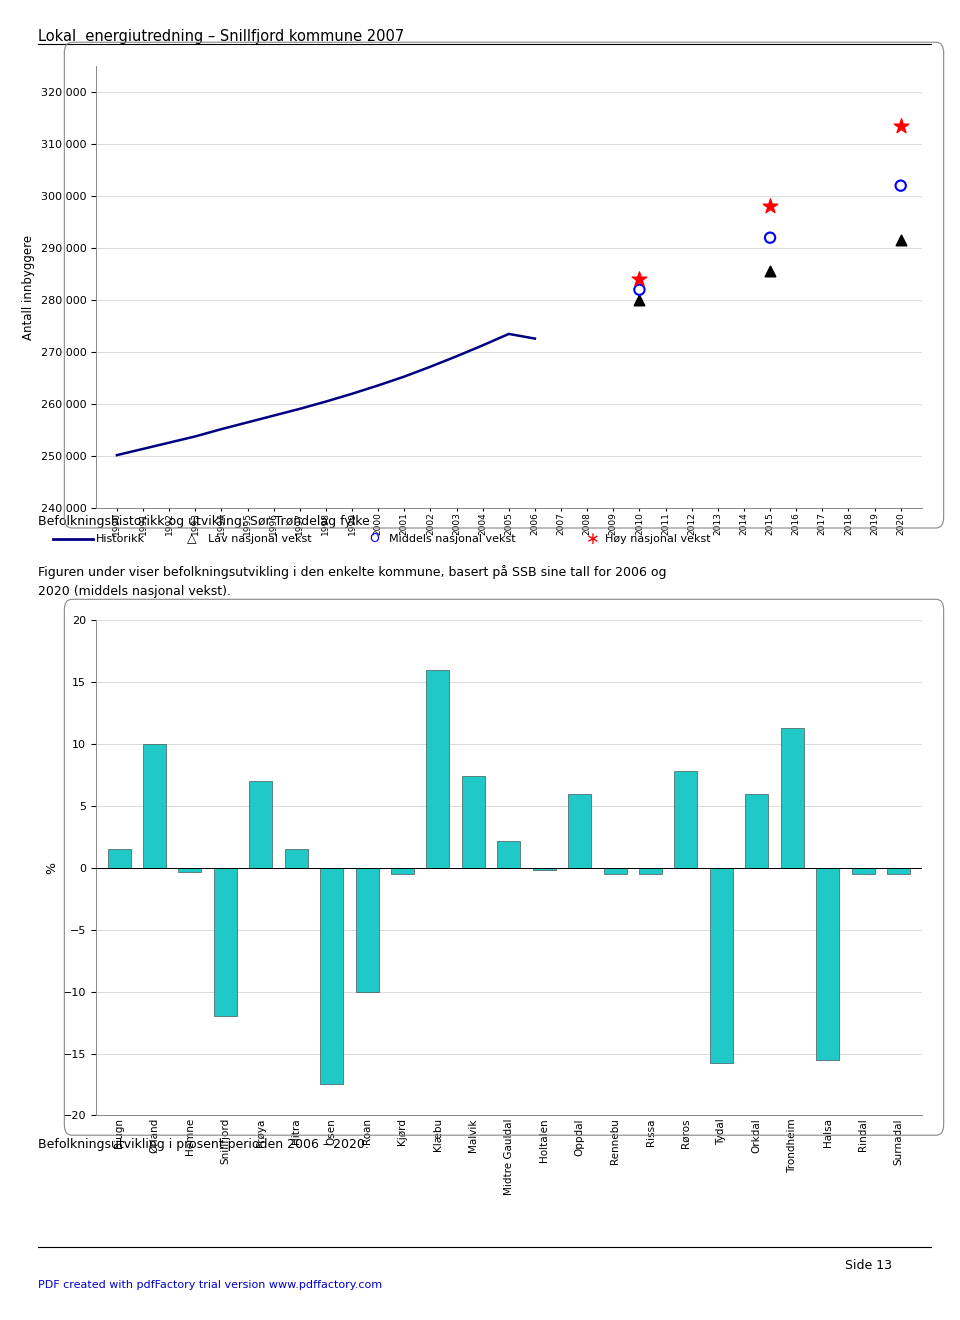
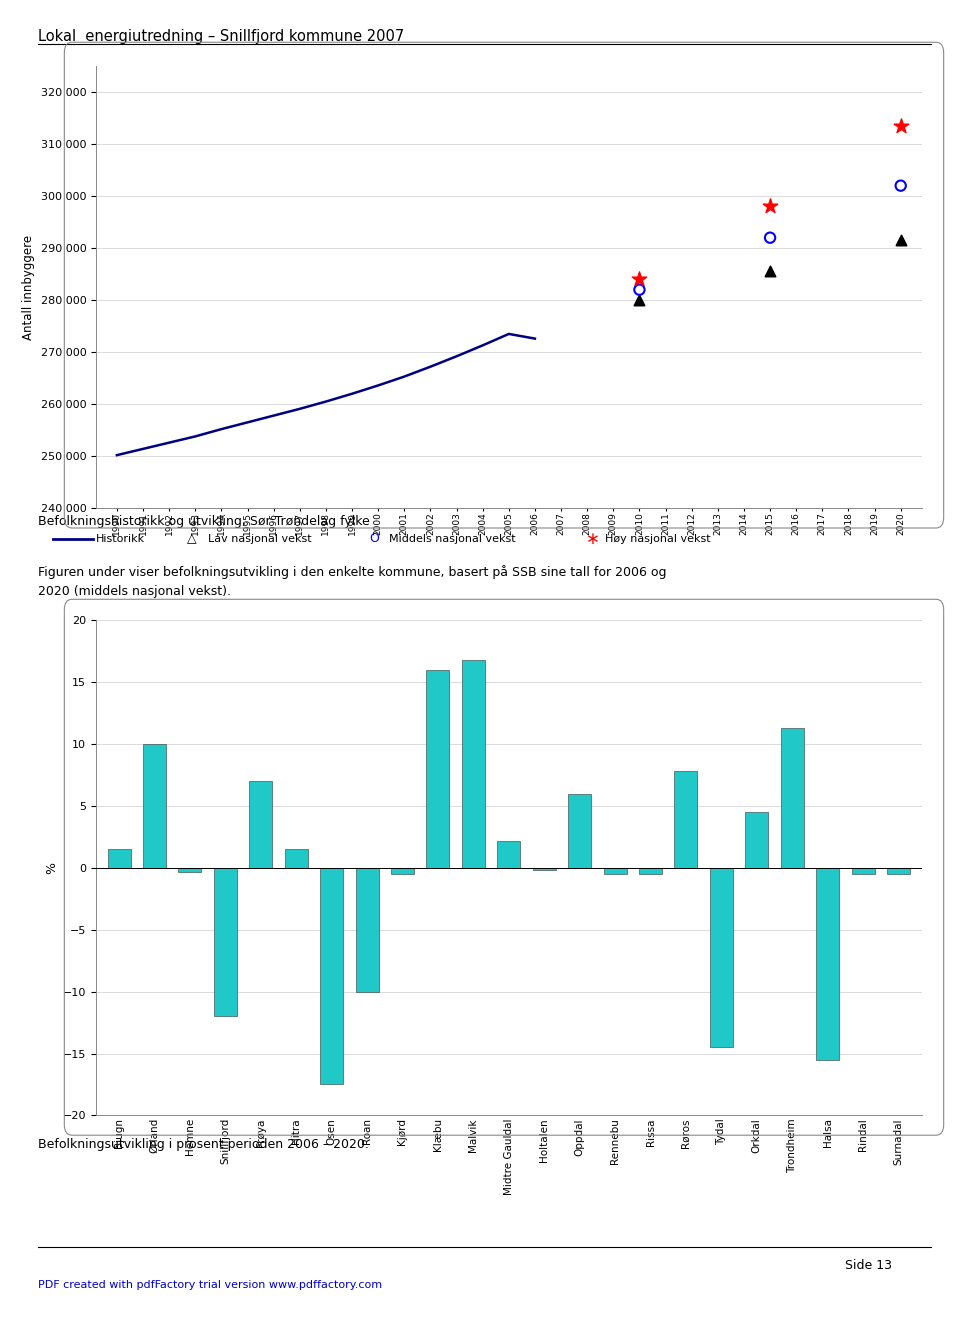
Malvik: 7.4 -> 16.8
Tydal: -15.8 -> -14.5
Orkdal: 6.0 -> 4.5
